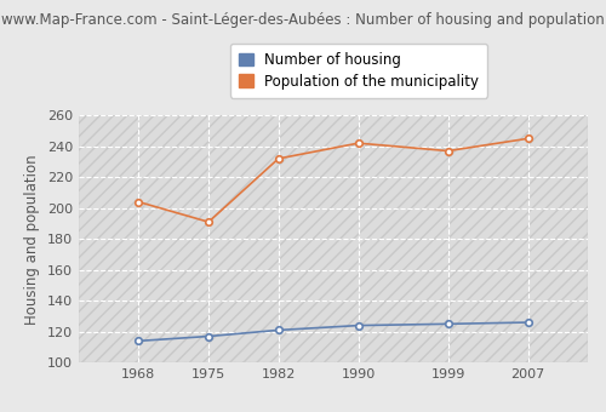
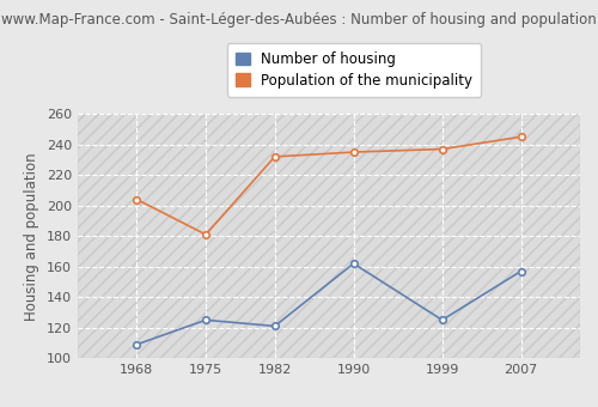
Number of housing/1968: 114 -> 109
Number of housing/1975: 117 -> 125
Population of the municipality/1975: 191 -> 181
Number of housing/1990: 124 -> 162
Population of the municipality/1990: 242 -> 235
Number of housing/2007: 126 -> 157
